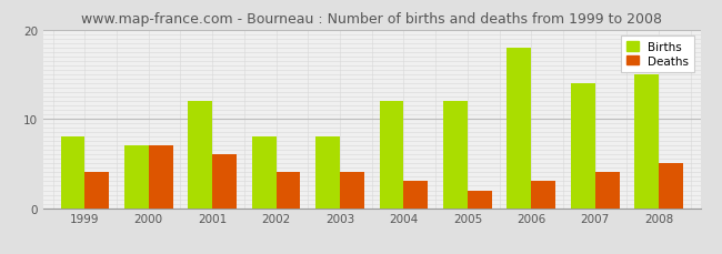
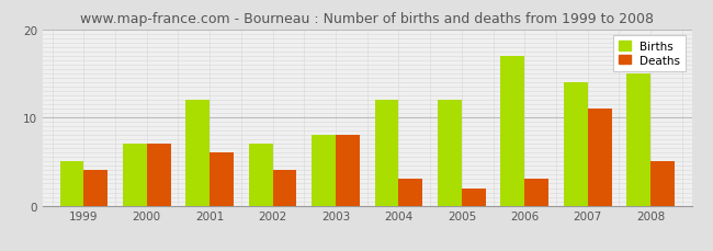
Births/1999: 8 -> 5
Births/2002: 8 -> 7
Deaths/2003: 4 -> 8
Births/2006: 18 -> 17
Deaths/2007: 4 -> 11
